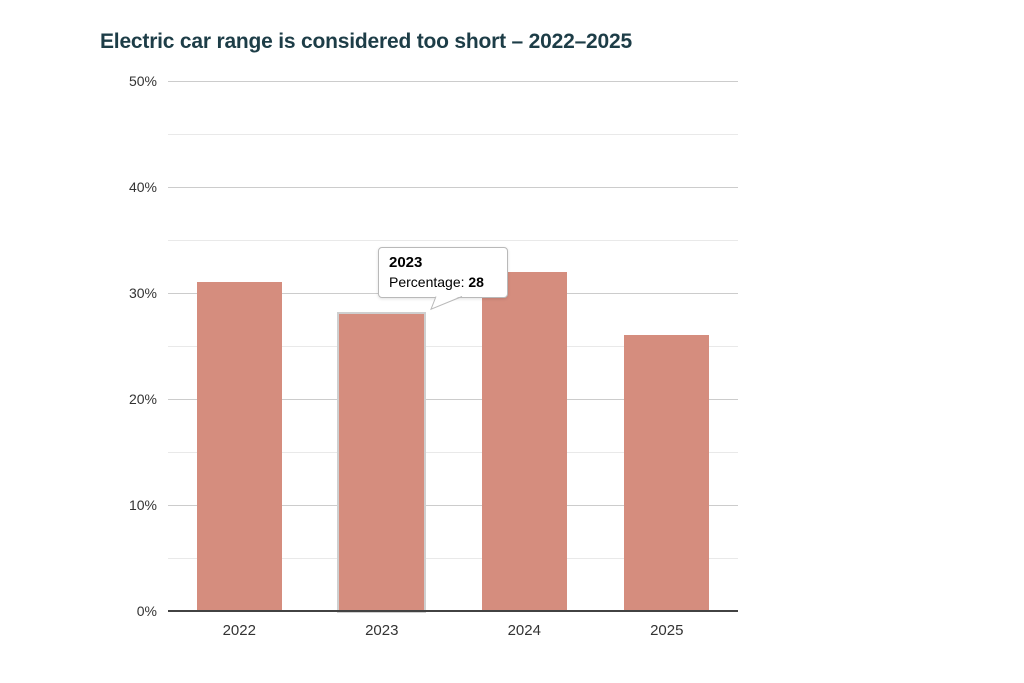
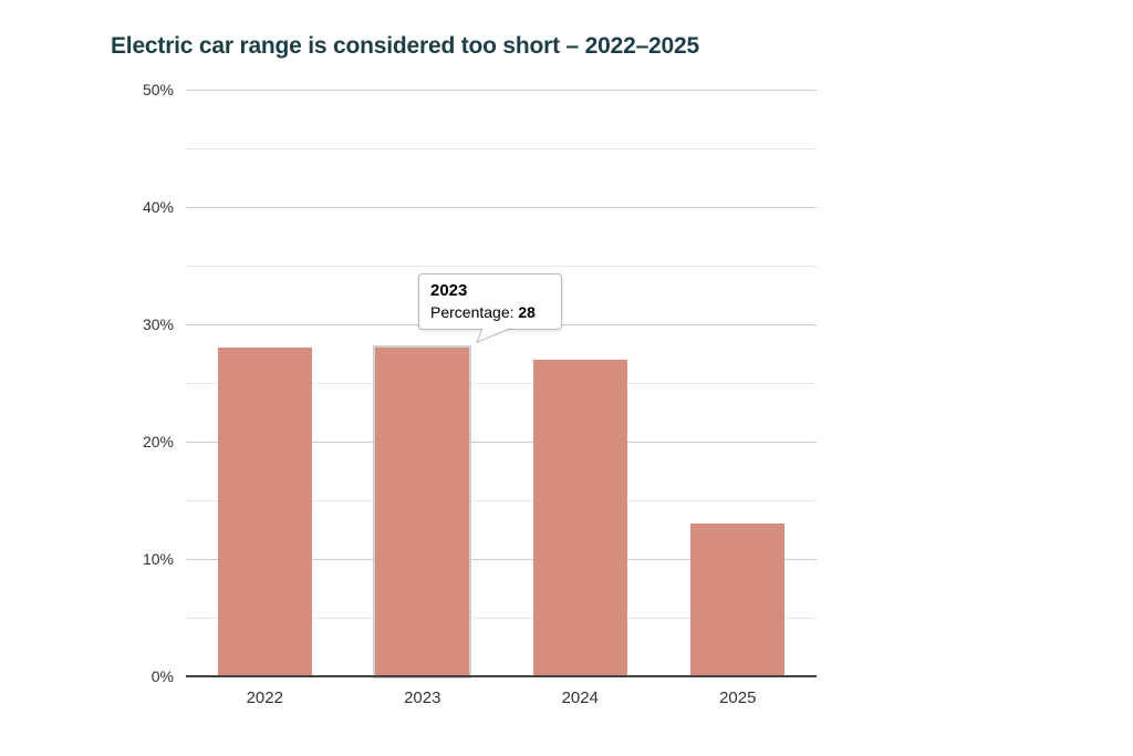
2022: 31% -> 28%
2024: 32% -> 27%
2025: 26% -> 13%
